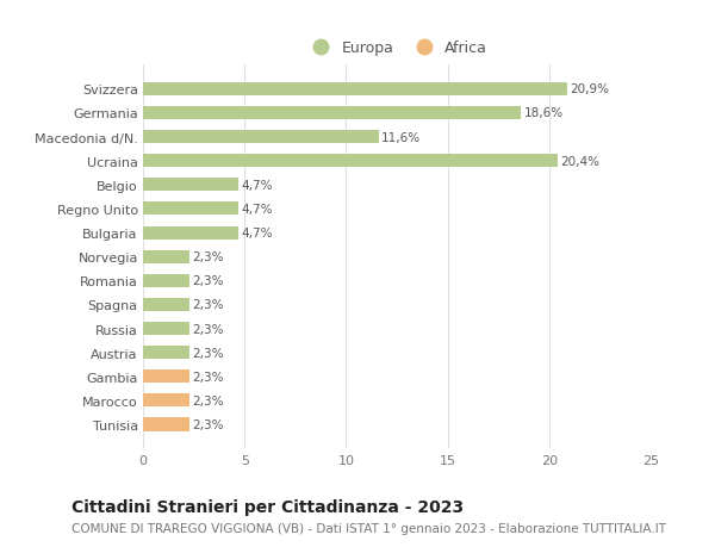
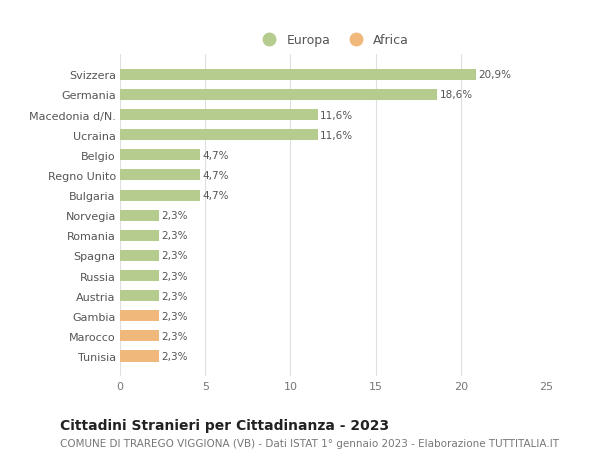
Ucraina: 20,4% -> 11,6%
